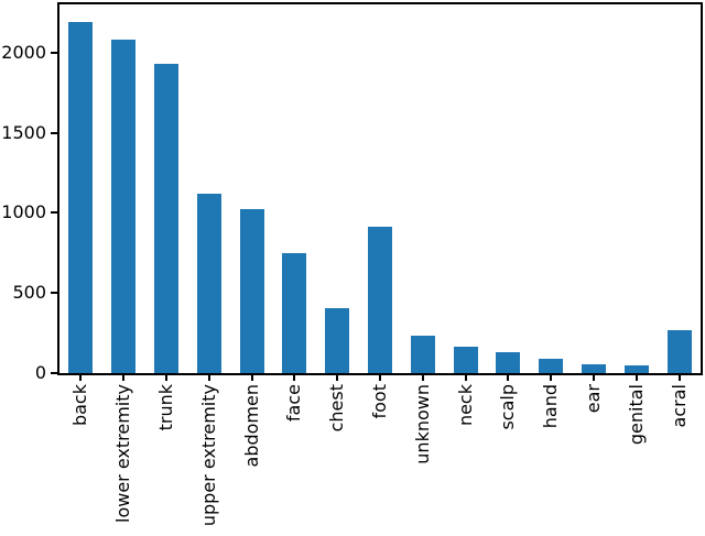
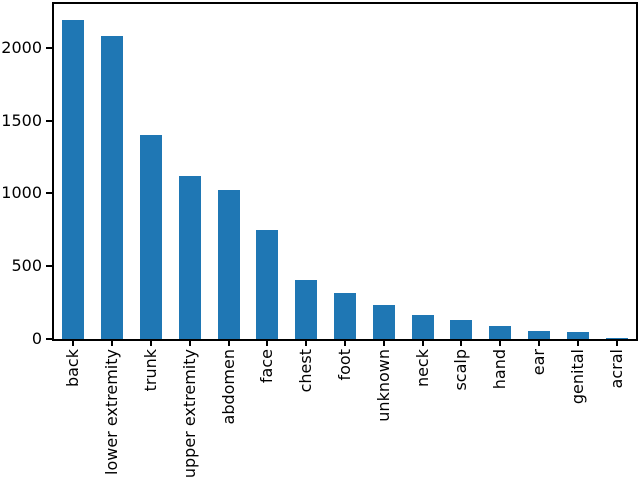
trunk: 1930 -> 1400
foot: 910 -> 320
acral: 270 -> 10
